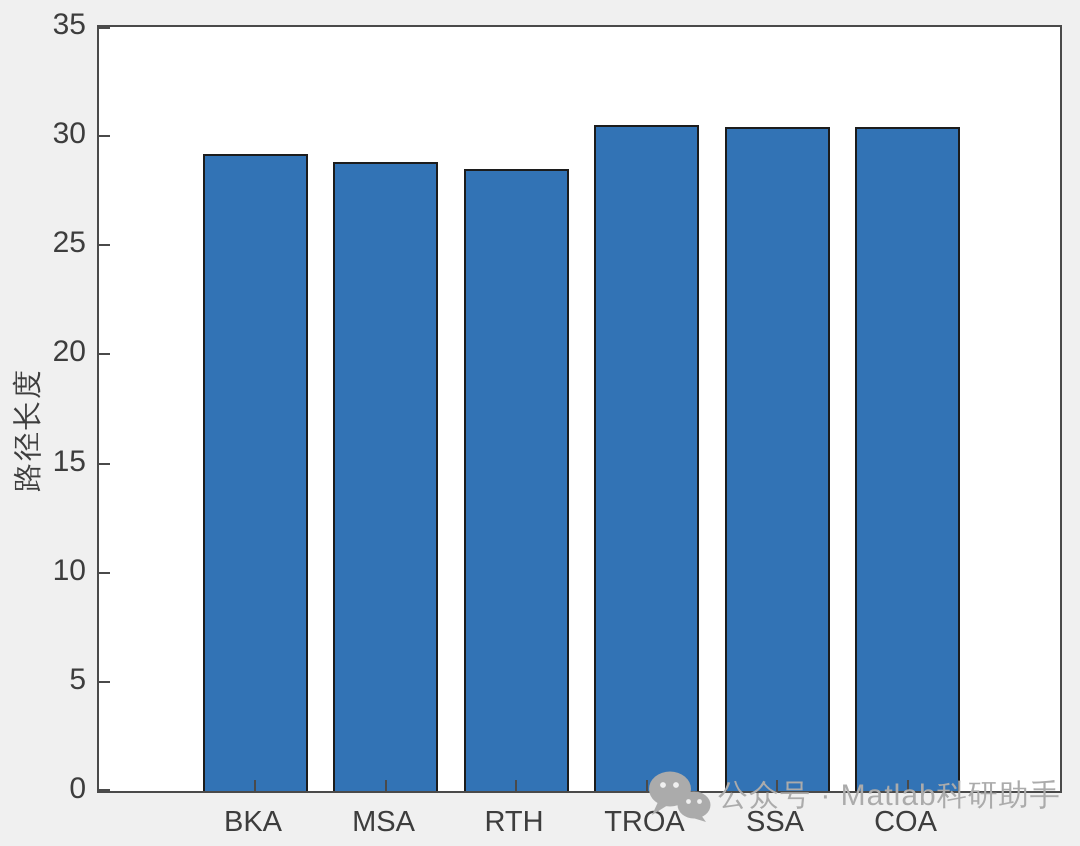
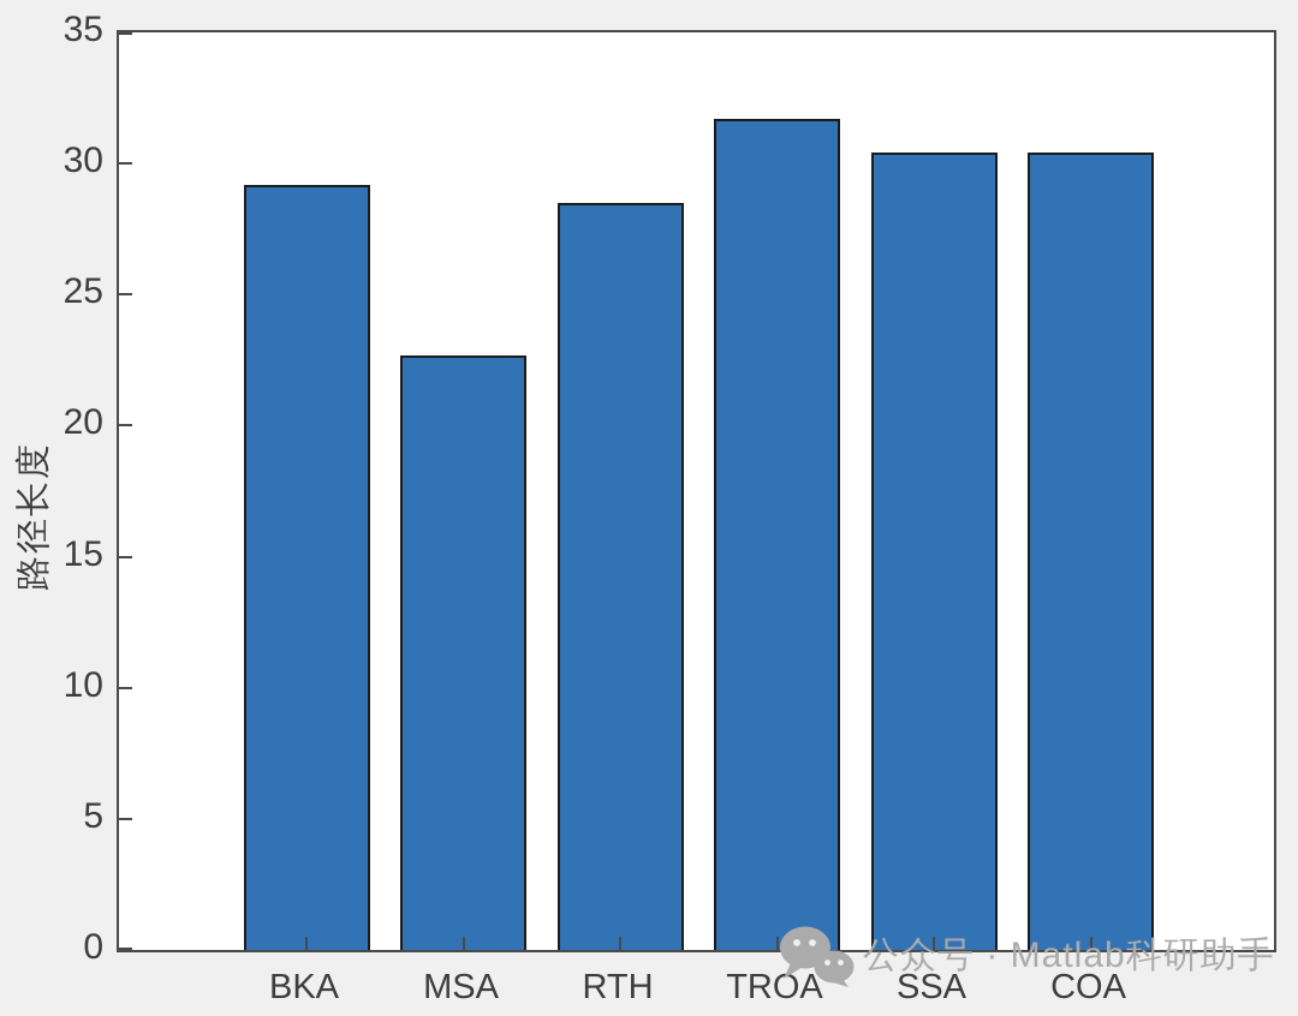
MSA: 28.8 -> 22.7
TROA: 30.5 -> 31.7
